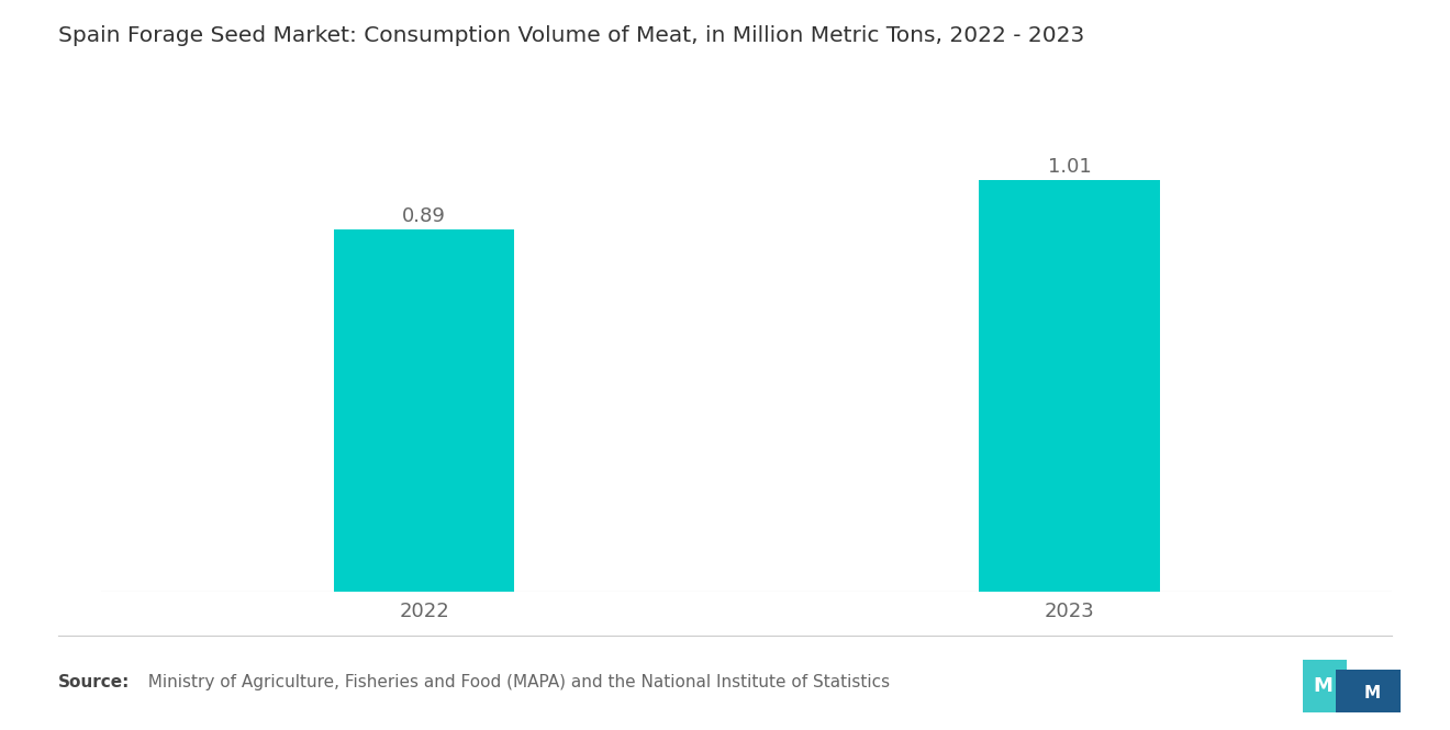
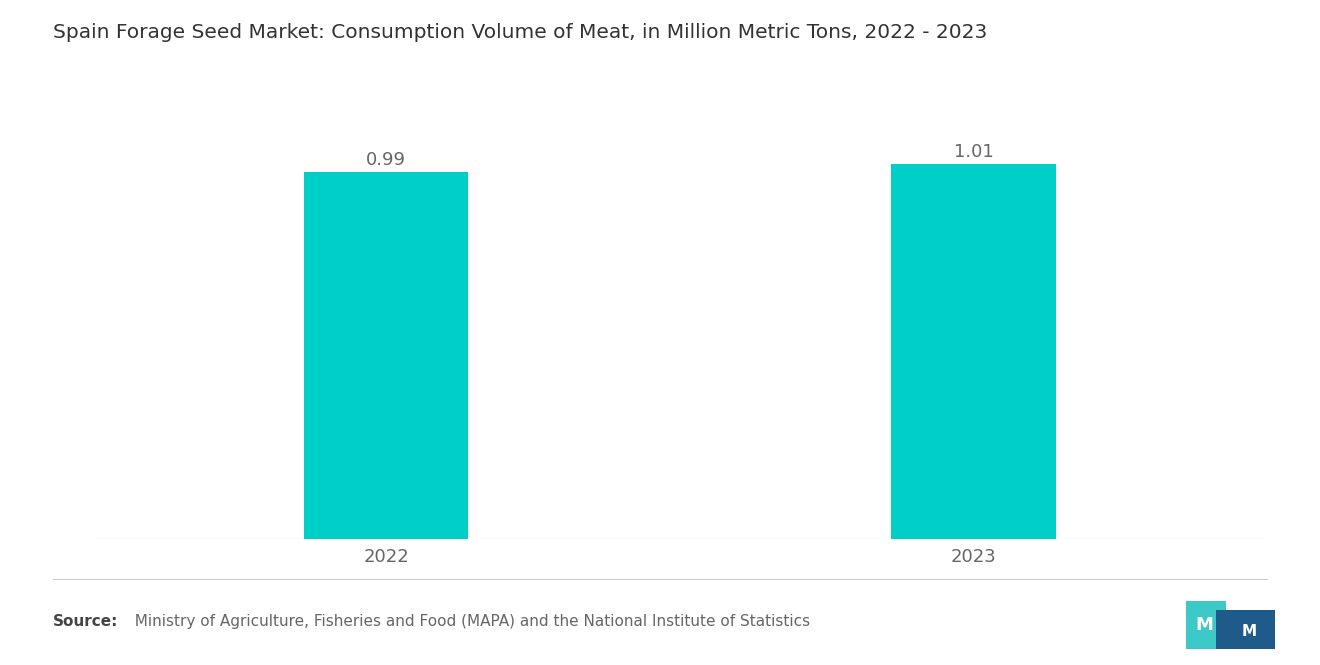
2022: 0.89 -> 0.99
